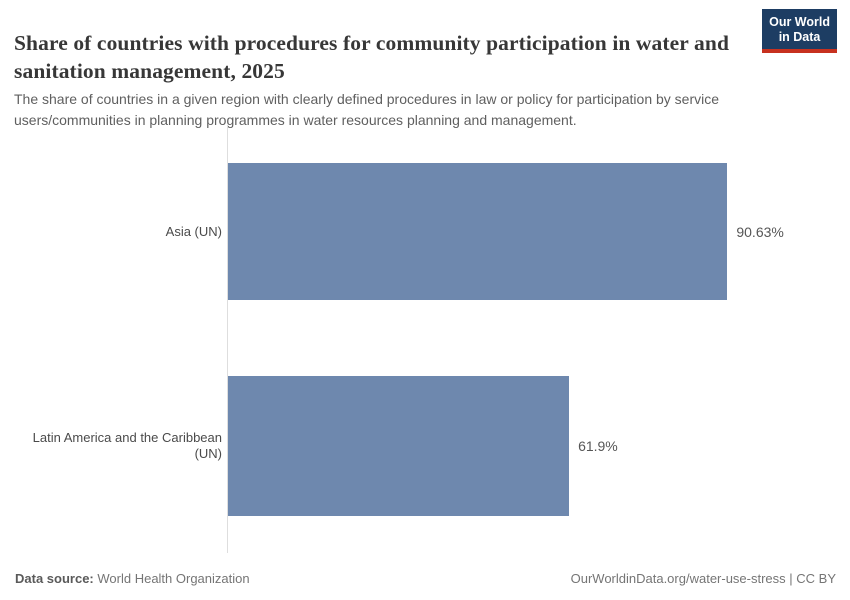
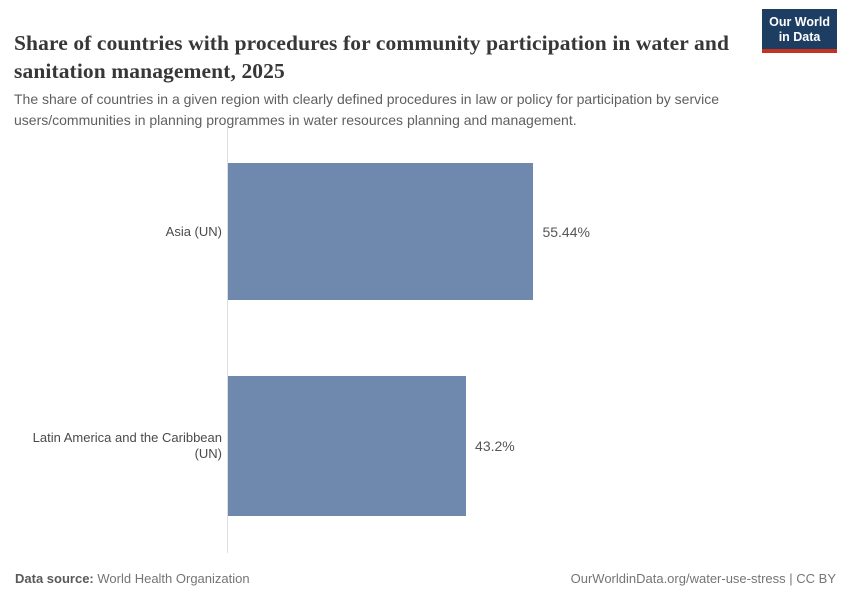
Asia (UN): 90.63% -> 55.44%
Latin America and the Caribbean (UN): 61.9% -> 43.2%
